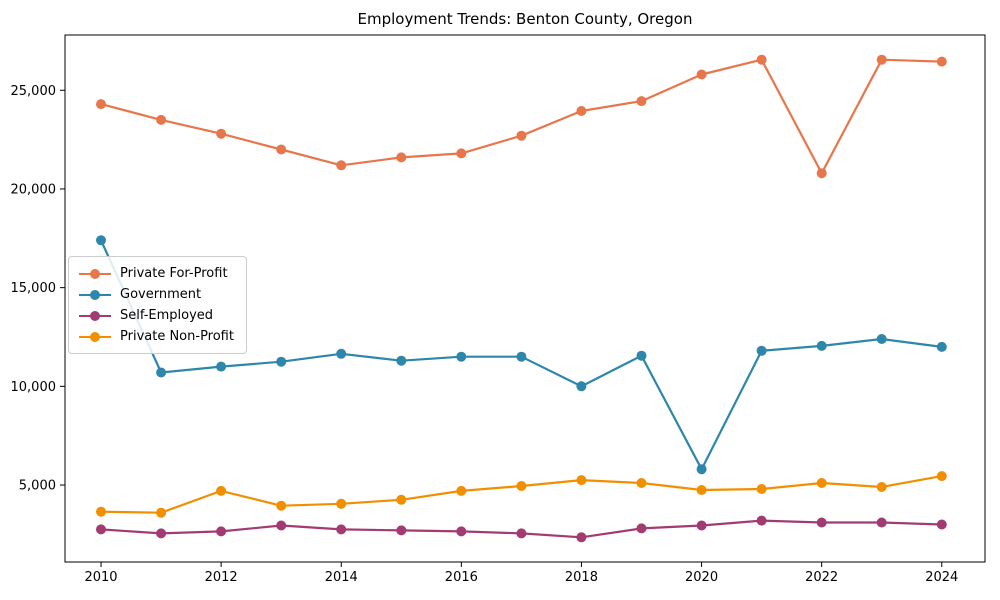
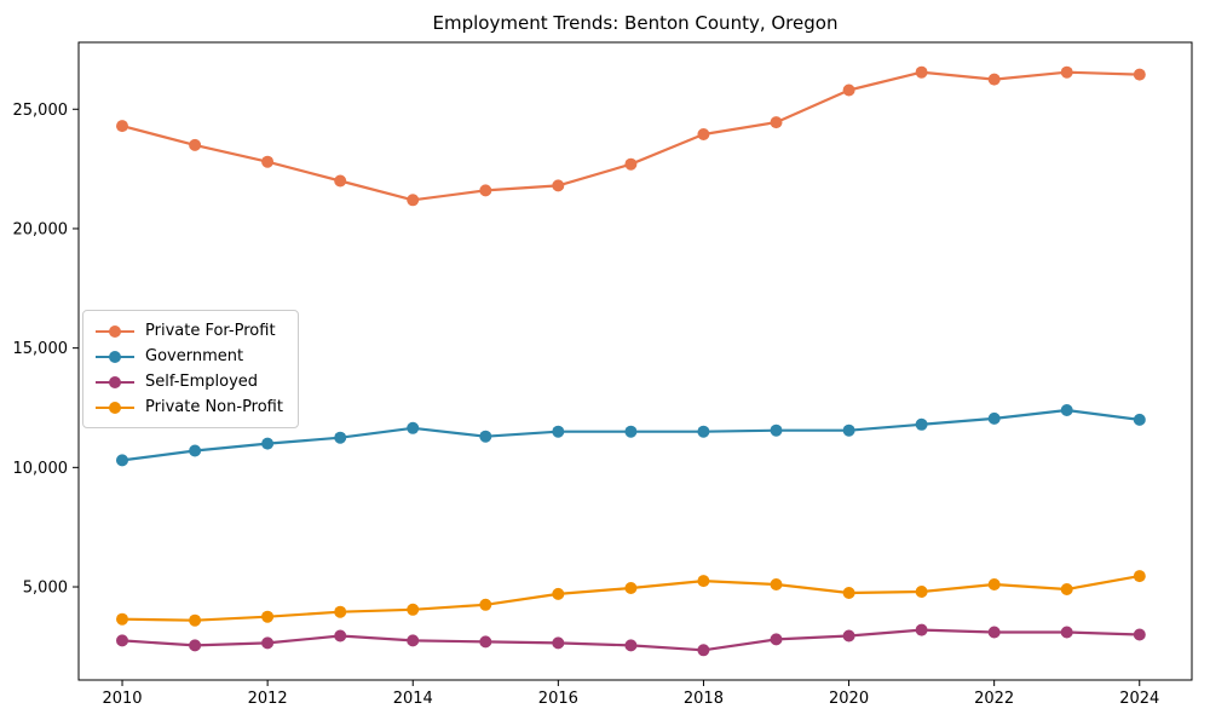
Government/2010: 17400 -> 10300
Private Non-Profit/2012: 4700 -> 3800
Government/2018: 10000 -> 11500
Government/2020: 5800 -> 11600
Private For-Profit/2022: 20800 -> 26200
